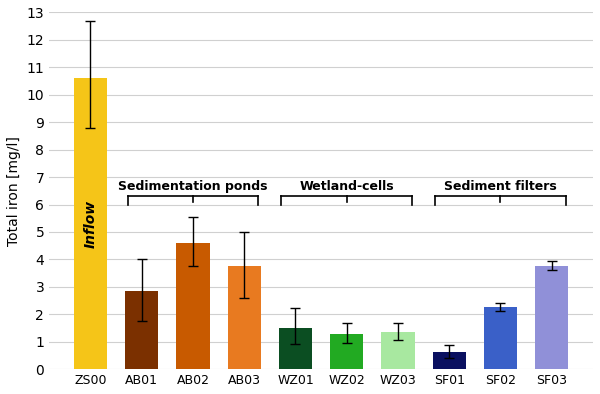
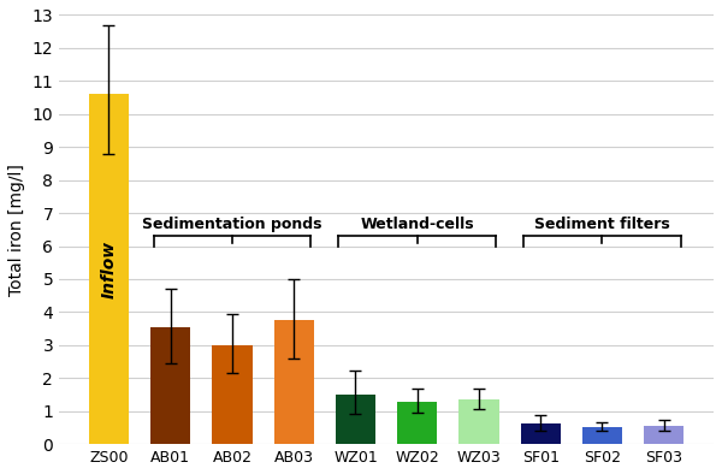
AB01: 2.85 -> 3.55
AB02: 4.60 -> 3.00
SF02: 2.25 -> 0.52
SF03: 3.75 -> 0.55
